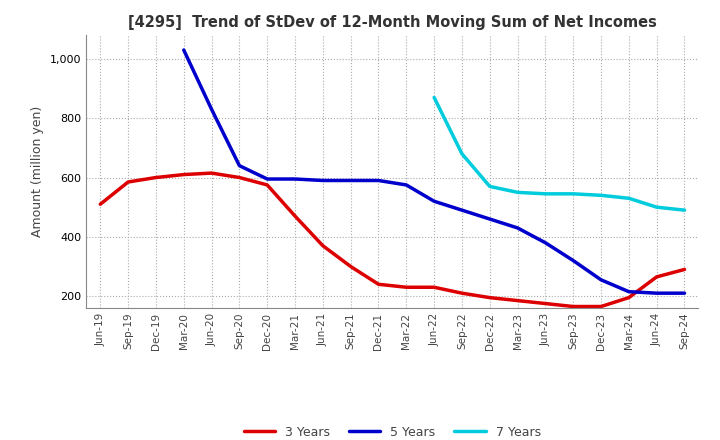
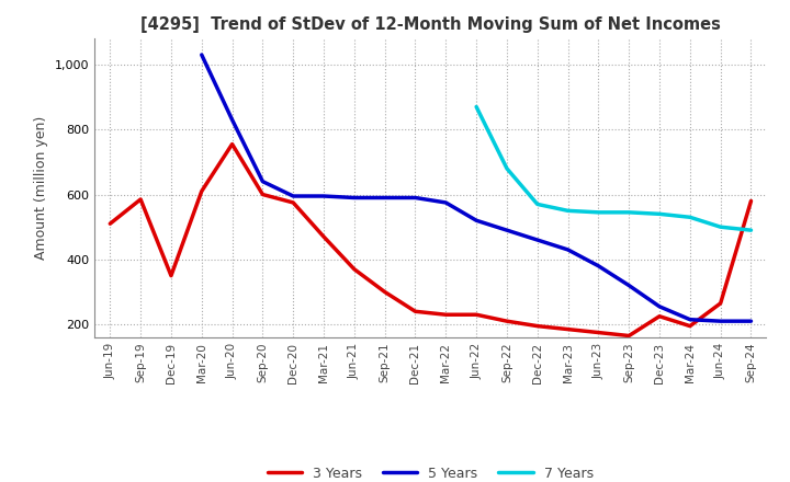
3 Years/Dec-19: 600 -> 350
3 Years/Jun-20: 615 -> 755
3 Years/Dec-23: 165 -> 225
3 Years/Sep-24: 290 -> 580
